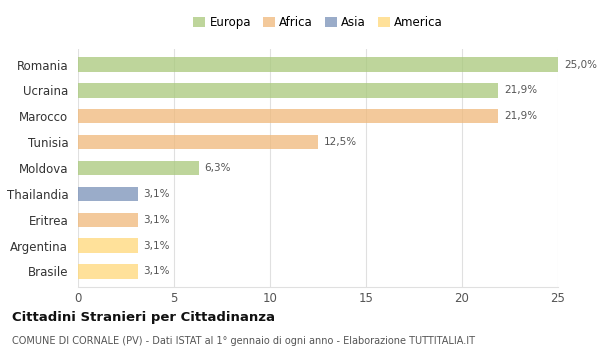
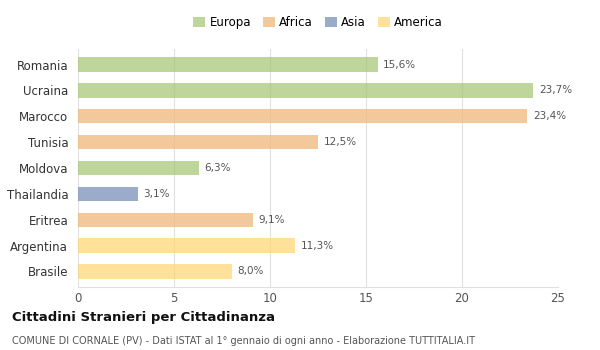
Romania: 25,0% -> 15,6%
Ucraina: 21,9% -> 23,7%
Marocco: 21,9% -> 23,4%
Eritrea: 3,1% -> 9,1%
Argentina: 3,1% -> 11,3%
Brasile: 3,1% -> 8,0%
